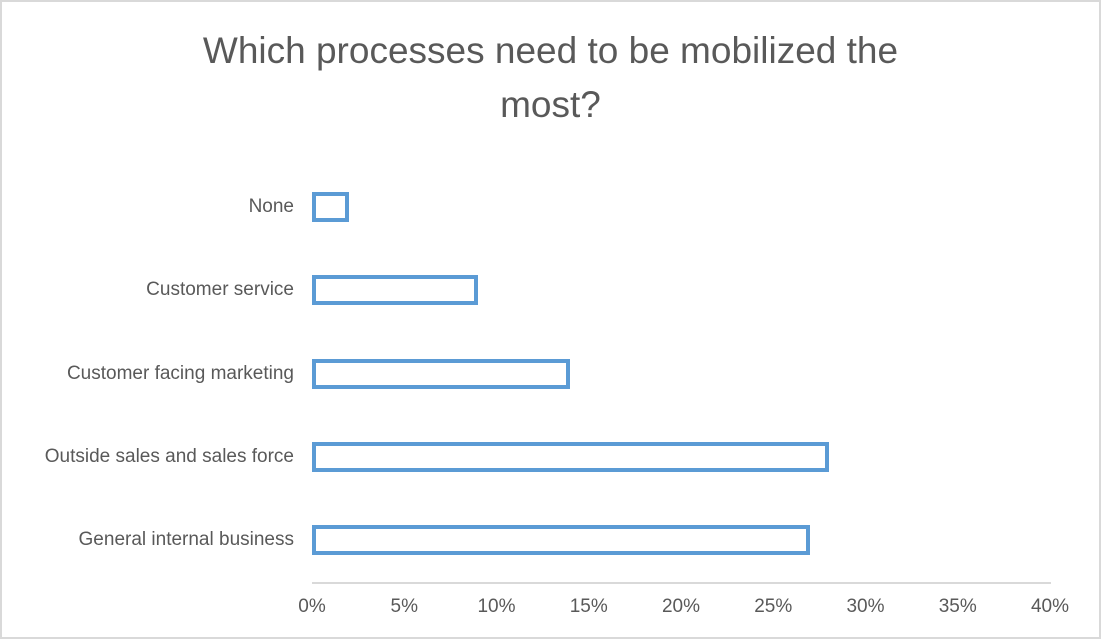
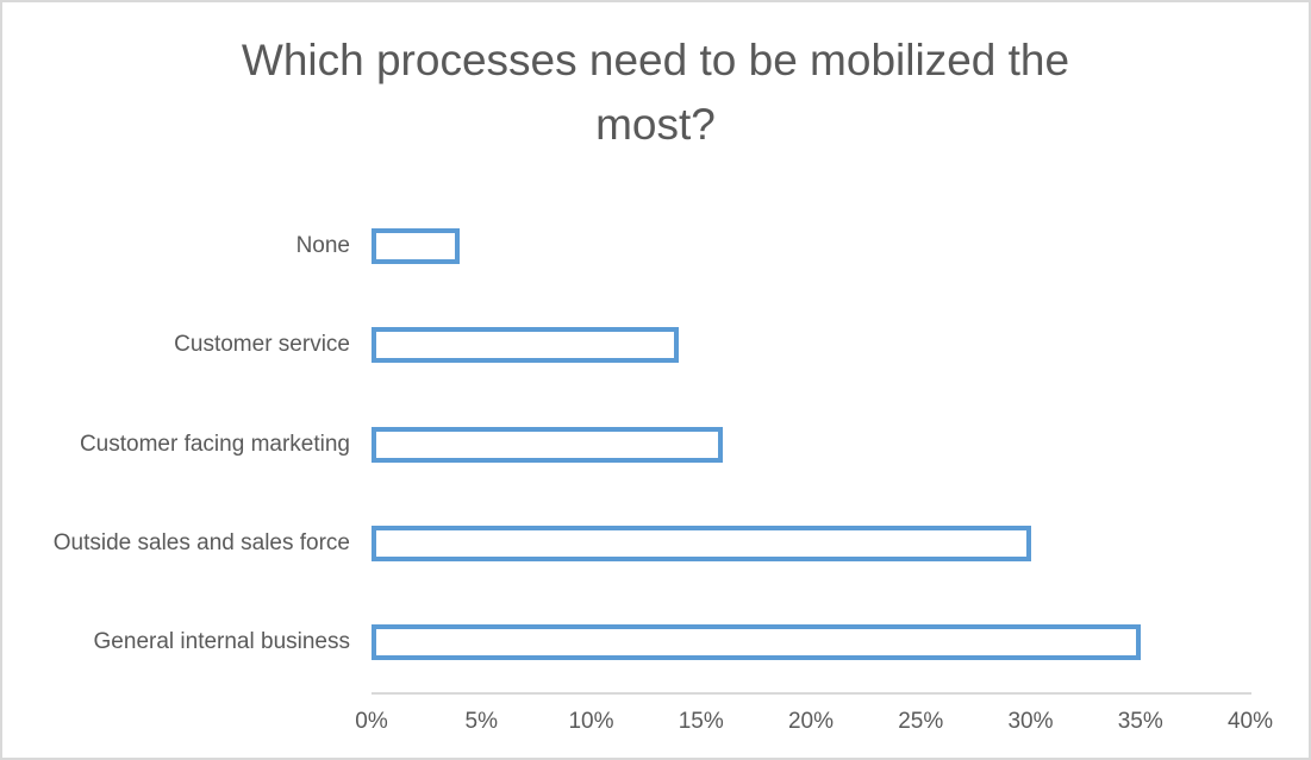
None: 2% -> 4%
Customer service: 9% -> 14%
Customer facing marketing: 14% -> 16%
Outside sales and sales force: 28% -> 30%
General internal business: 27% -> 35%
